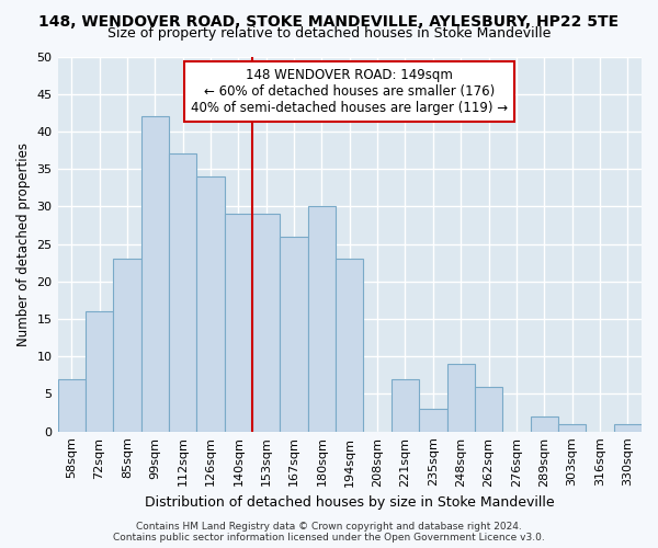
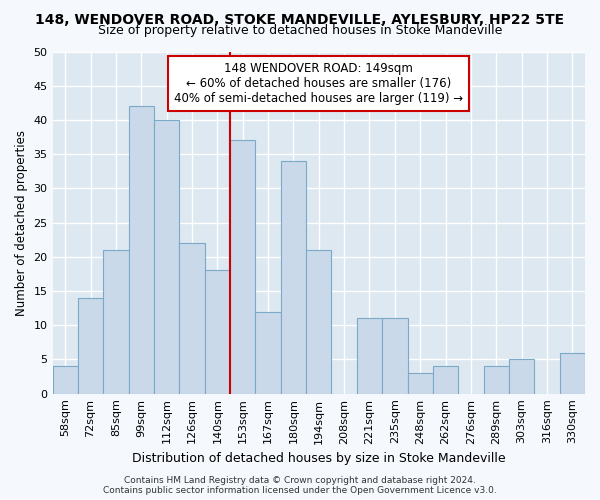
58sqm: 7 -> 4
72sqm: 16 -> 14
85sqm: 23 -> 21
112sqm: 37 -> 40
126sqm: 34 -> 22
140sqm: 29 -> 18
153sqm: 29 -> 37
167sqm: 26 -> 12
180sqm: 30 -> 34
194sqm: 23 -> 21
221sqm: 7 -> 11
235sqm: 3 -> 11
248sqm: 9 -> 3
262sqm: 6 -> 4
289sqm: 2 -> 4
303sqm: 1 -> 5
330sqm: 1 -> 6
